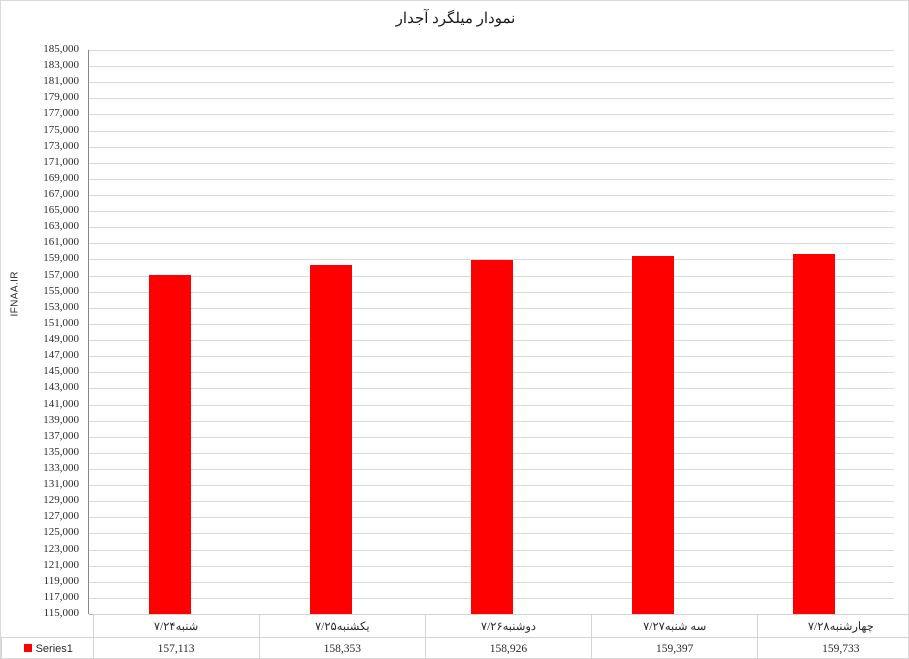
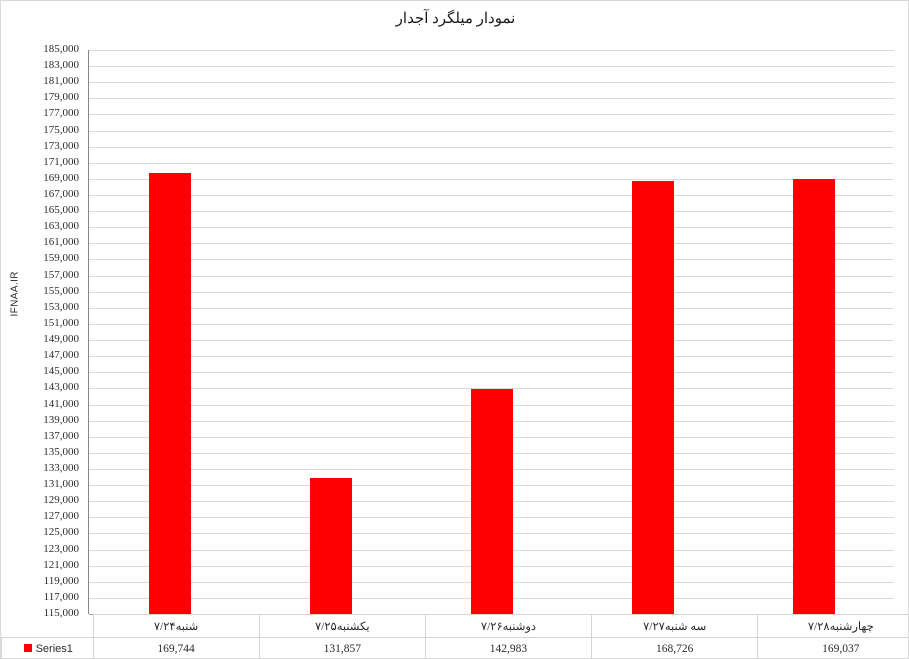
شنبه۷/۲۴: 157,113 -> 169,744
یکشنبه۷/۲۵: 158,353 -> 131,857
دوشنبه۷/۲۶: 158,926 -> 142,983
سه شنبه۷/۲۷: 159,397 -> 168,726
چهارشنبه۷/۲۸: 159,733 -> 169,037
